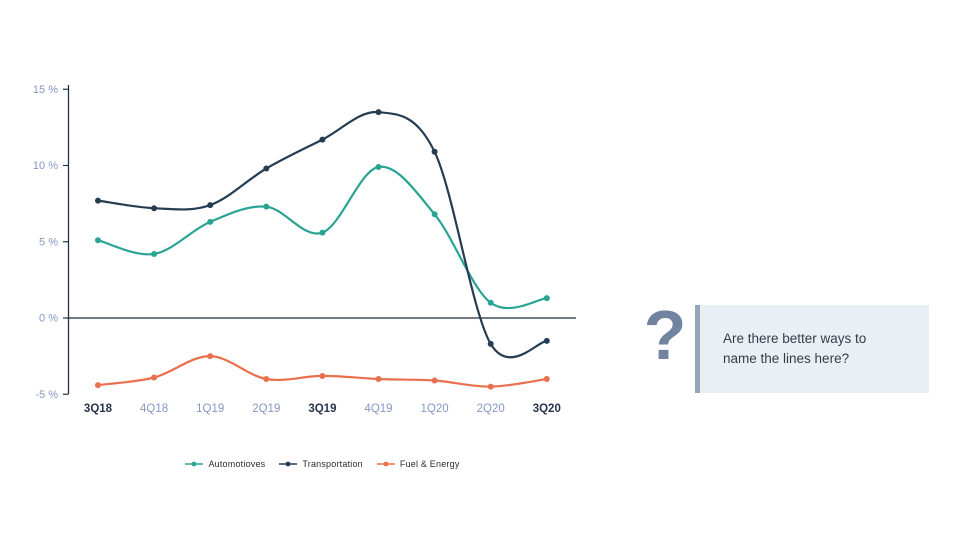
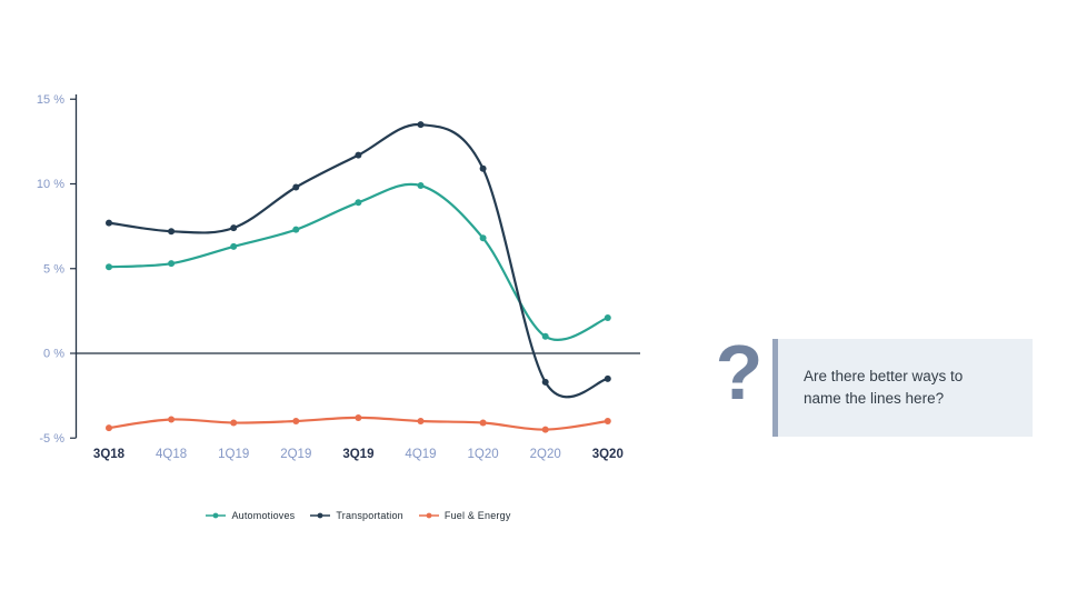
Automotioves/4Q18: 4.2% -> 5.3%
Fuel & Energy/1Q19: -2.5% -> -4.1%
Automotioves/3Q19: 5.6% -> 8.9%
Automotioves/3Q20: 1.3% -> 2.1%
